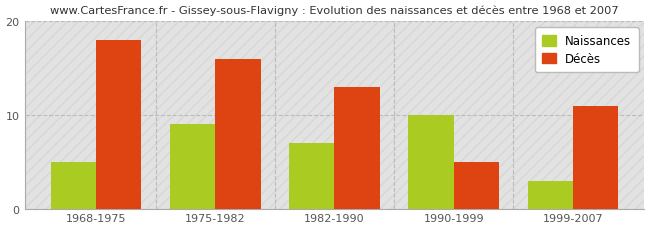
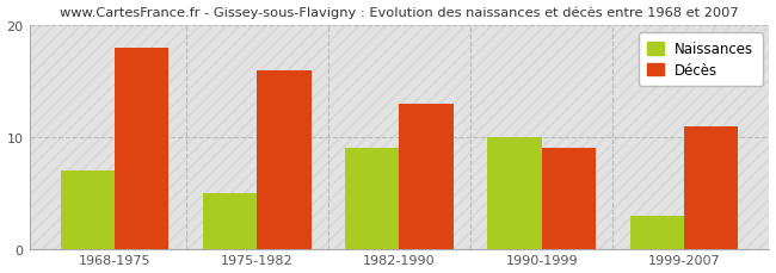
Naissances/1968-1975: 5 -> 7
Naissances/1975-1982: 9 -> 5
Naissances/1982-1990: 7 -> 9
Décès/1990-1999: 5 -> 9
